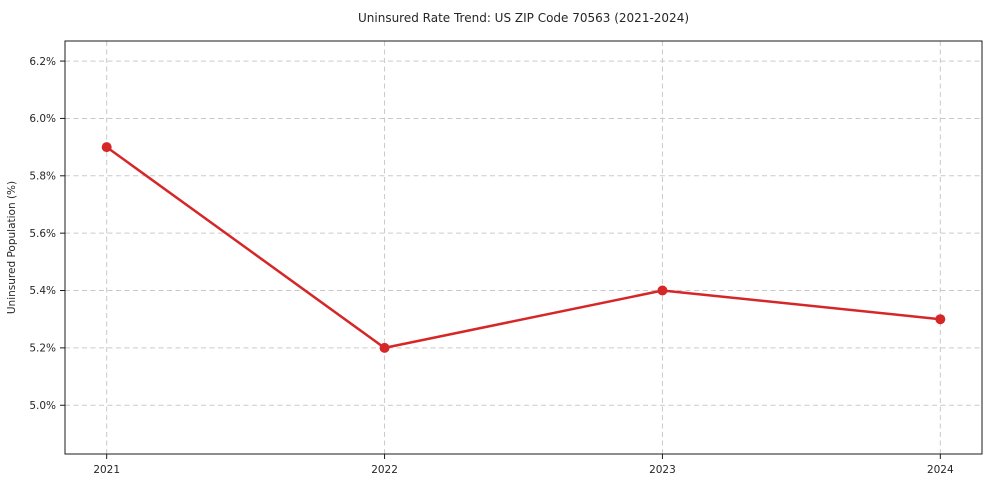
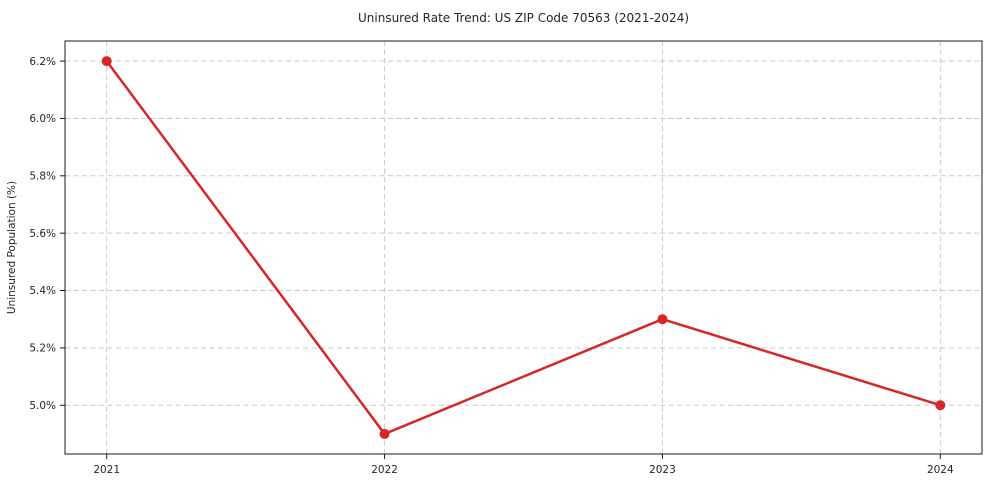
2021: 5.9% -> 6.2%
2022: 5.2% -> 4.9%
2023: 5.4% -> 5.3%
2024: 5.3% -> 5.0%
